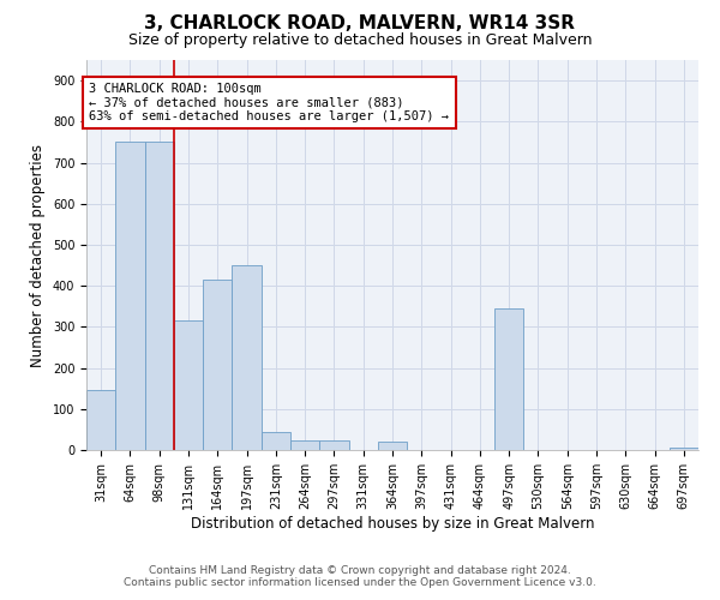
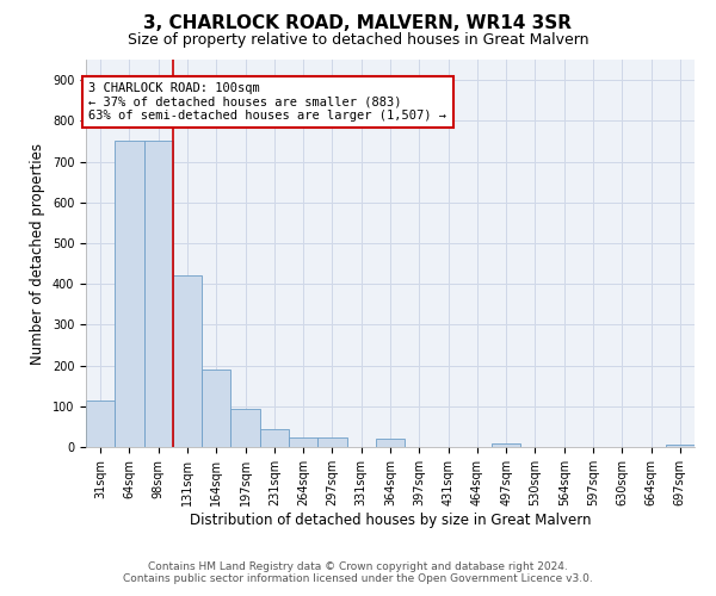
31sqm: 145 -> 113
131sqm: 315 -> 420
164sqm: 415 -> 190
197sqm: 450 -> 93
497sqm: 345 -> 10
